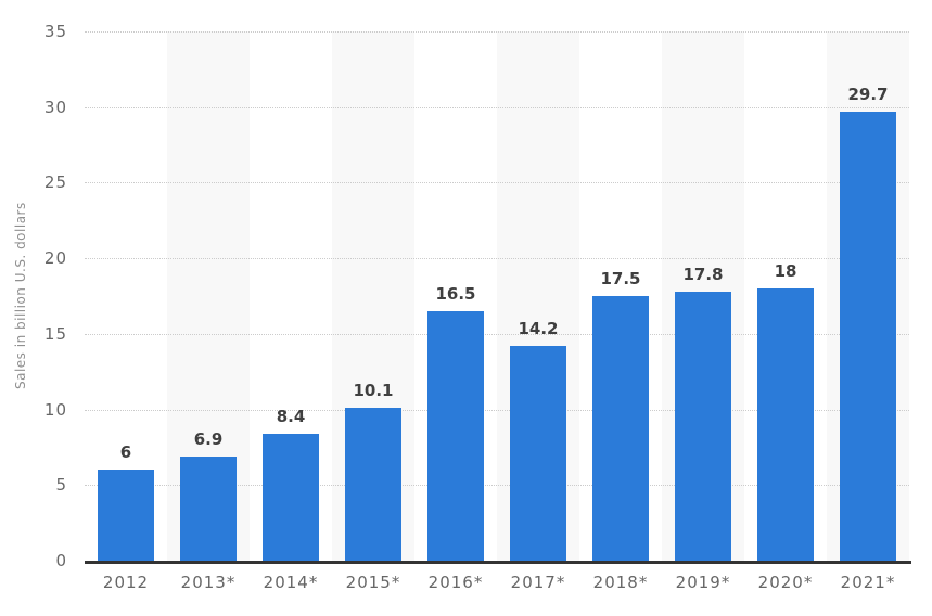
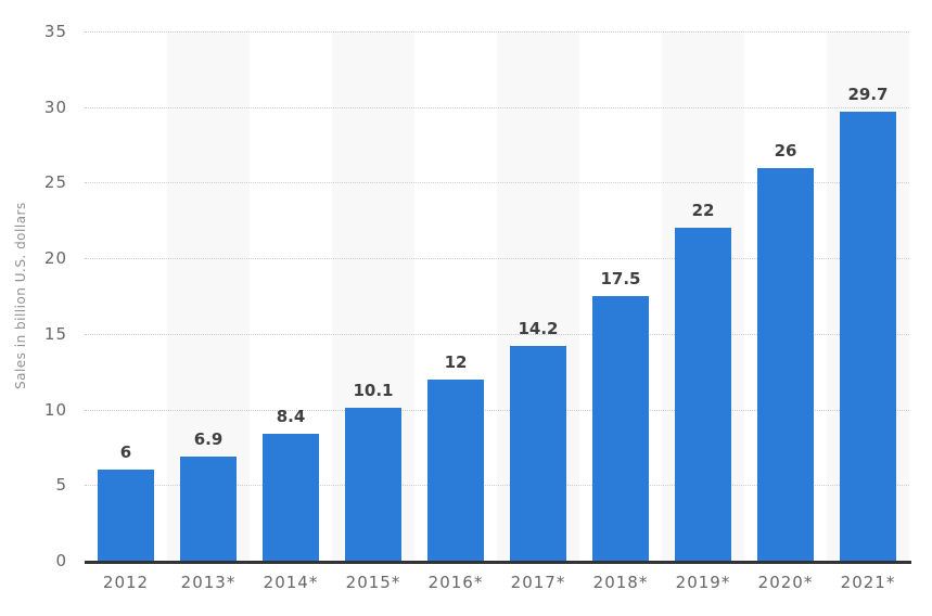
2016*: 16.5 -> 12
2019*: 17.8 -> 22
2020*: 18 -> 26
